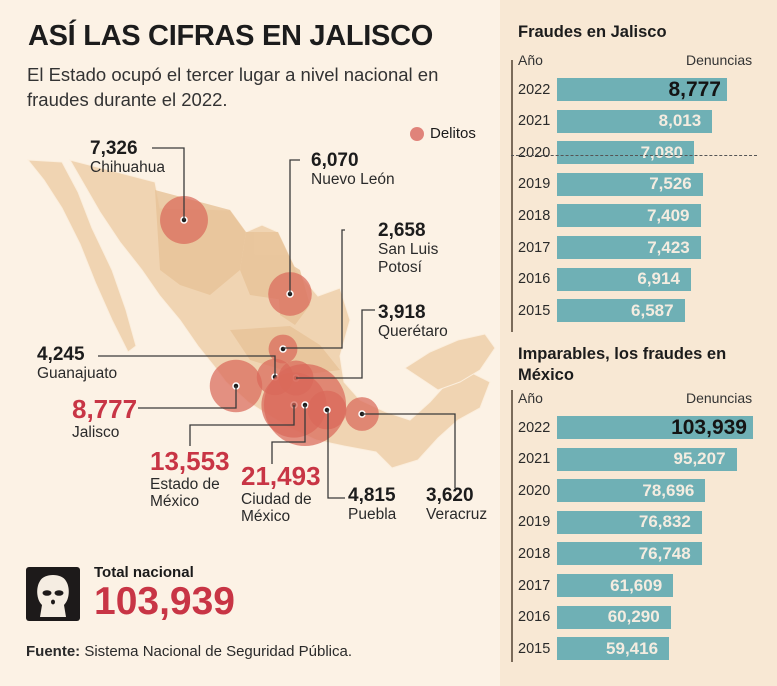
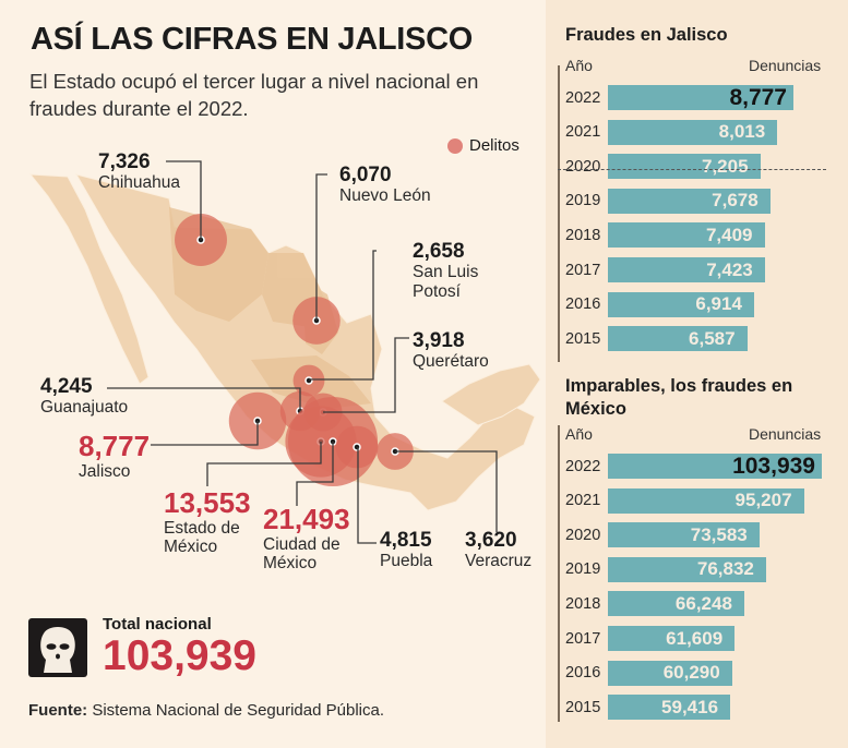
Fraudes en Jalisco/2020: 7,080 -> 7,205
Fraudes en Jalisco/2019: 7,526 -> 7,678
Imparables, los fraudes en México/2020: 78,696 -> 73,583
Imparables, los fraudes en México/2018: 76,748 -> 66,248
